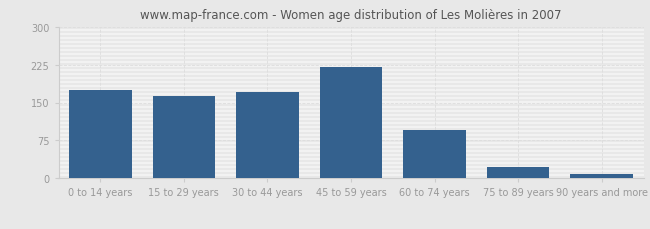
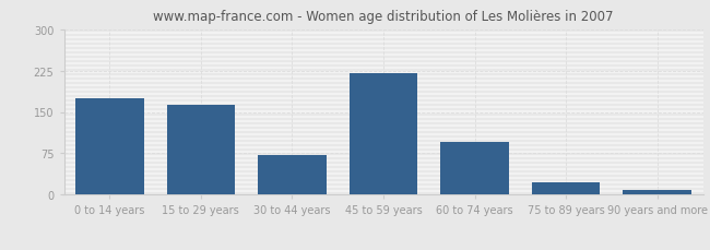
30 to 44 years: 170 -> 72
